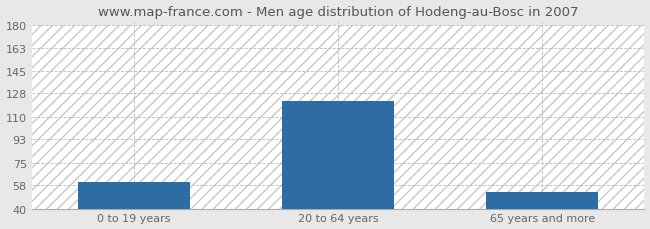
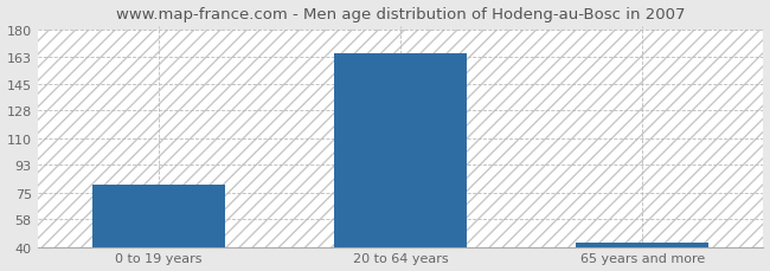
0 to 19 years: 60 -> 80
20 to 64 years: 122 -> 165
65 years and more: 53 -> 43
